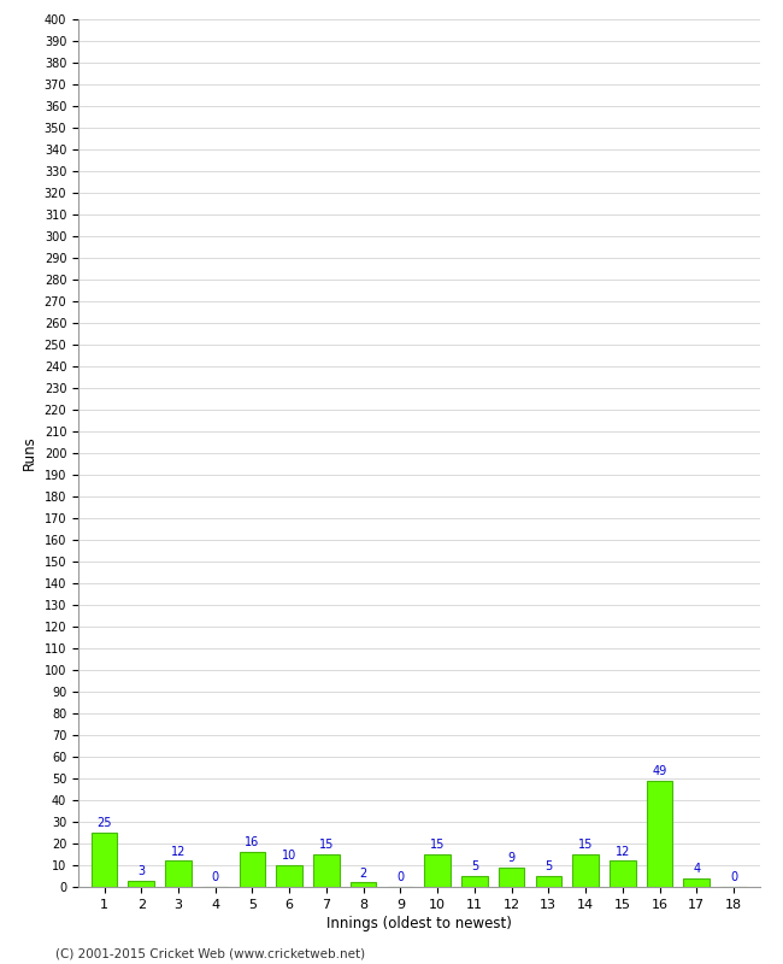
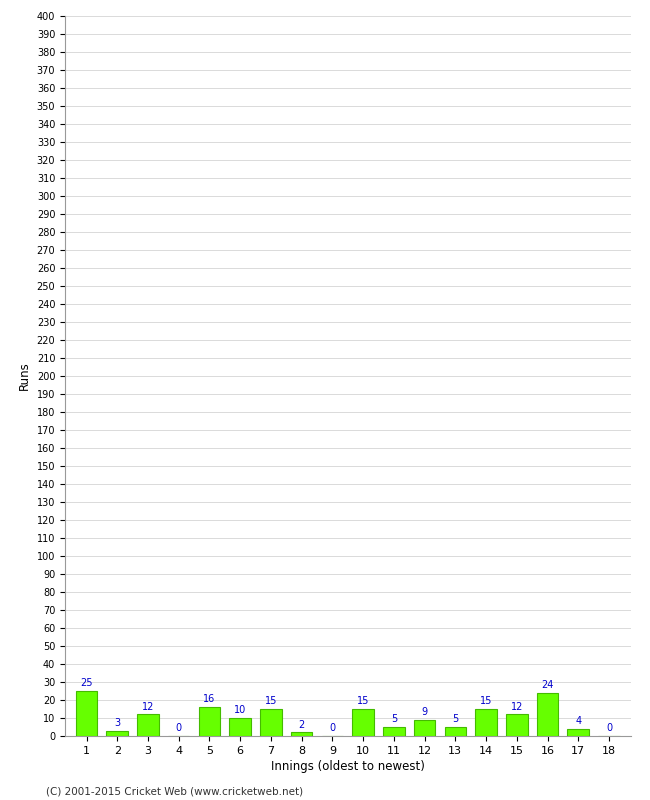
16: 49 -> 24
